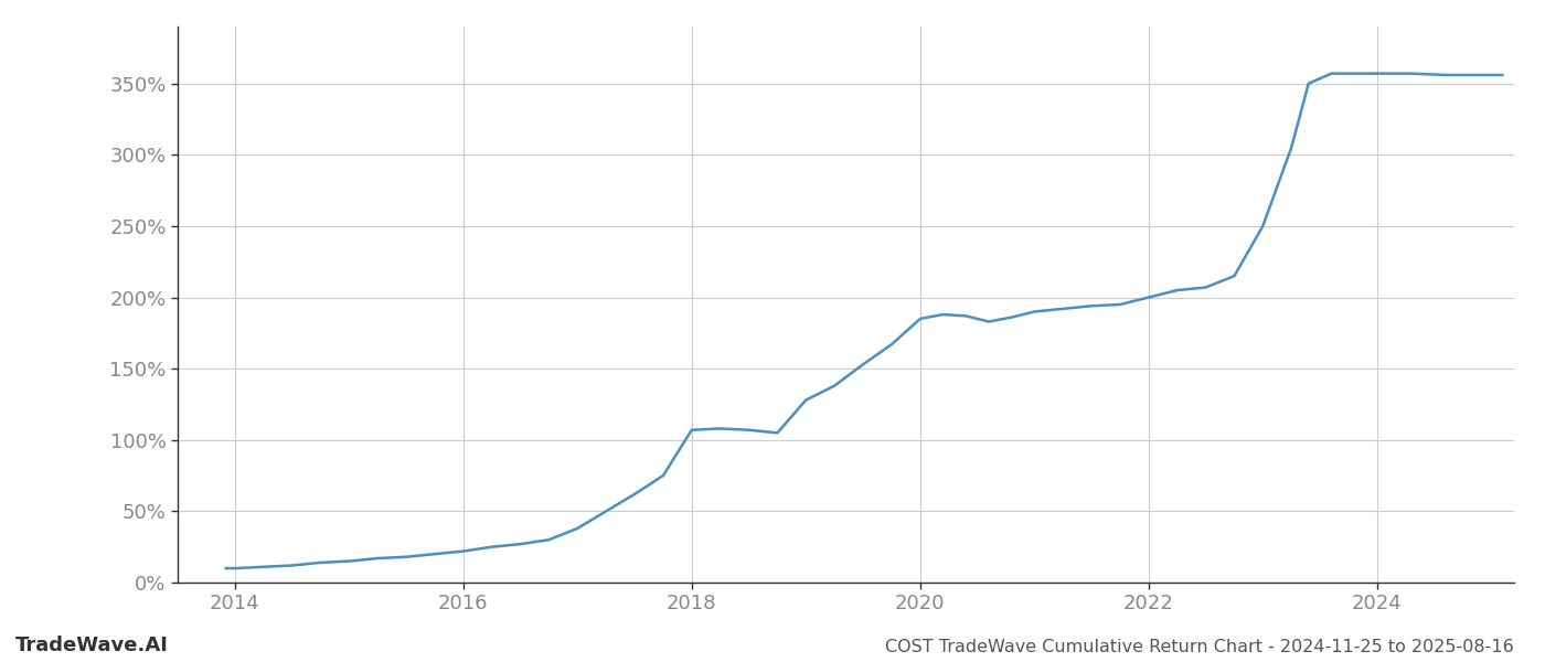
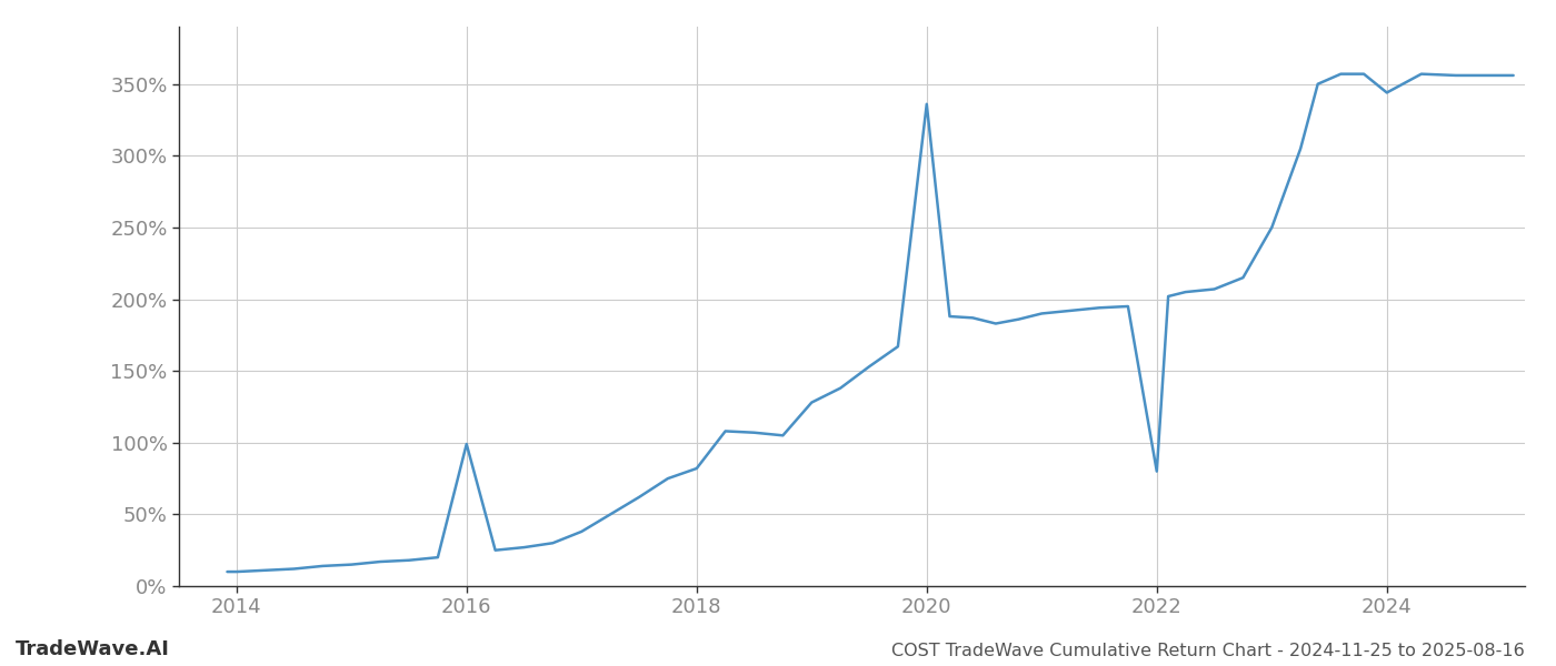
2016: 22% -> 99%
2018: 107% -> 82%
2020: 185% -> 336%
2022: 200% -> 80%
2024: 357% -> 344%
